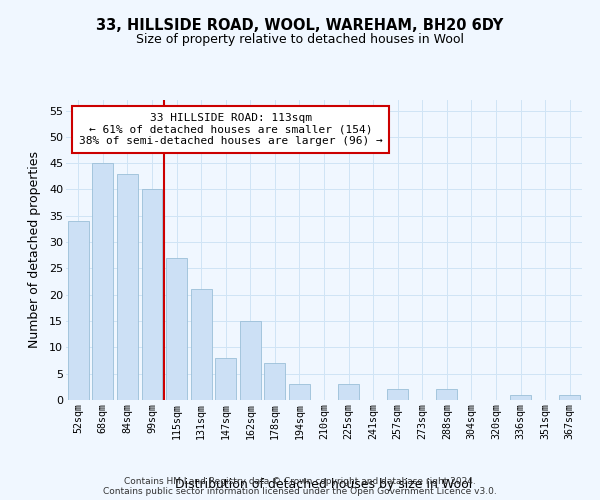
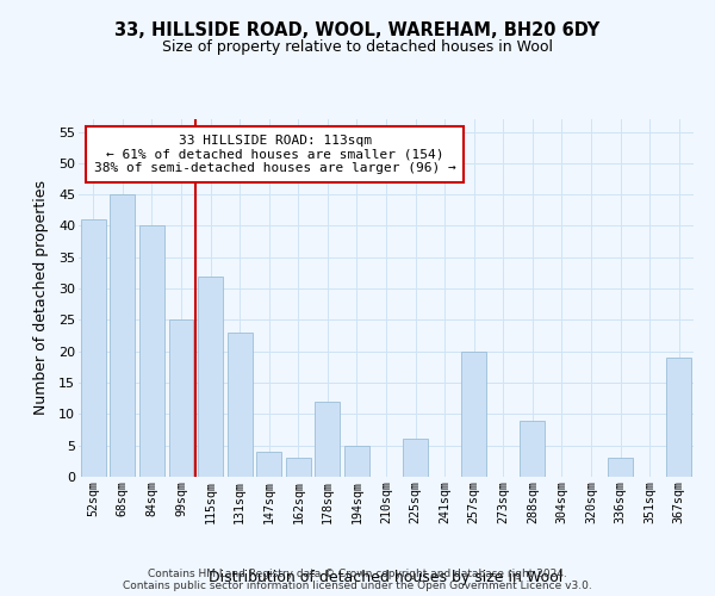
52sqm: 34 -> 41
84sqm: 43 -> 40
99sqm: 40 -> 25
115sqm: 27 -> 32
131sqm: 21 -> 23
147sqm: 8 -> 4
162sqm: 15 -> 3
178sqm: 7 -> 12
194sqm: 3 -> 5
225sqm: 3 -> 6
257sqm: 2 -> 20
288sqm: 2 -> 9
336sqm: 1 -> 3
367sqm: 1 -> 19
